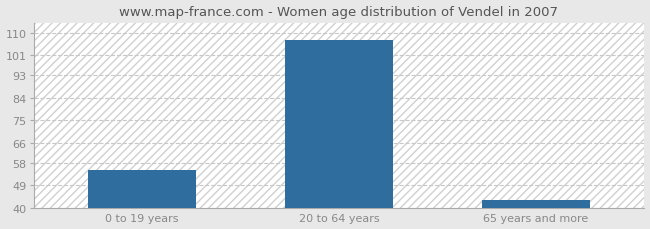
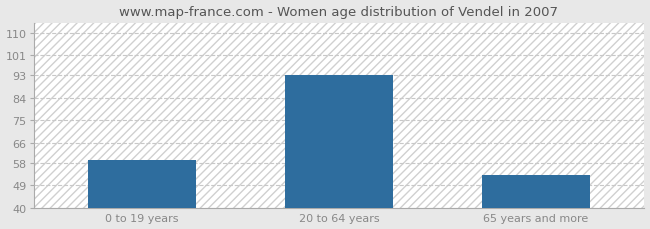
0 to 19 years: 55 -> 59
20 to 64 years: 107 -> 93
65 years and more: 43 -> 53
